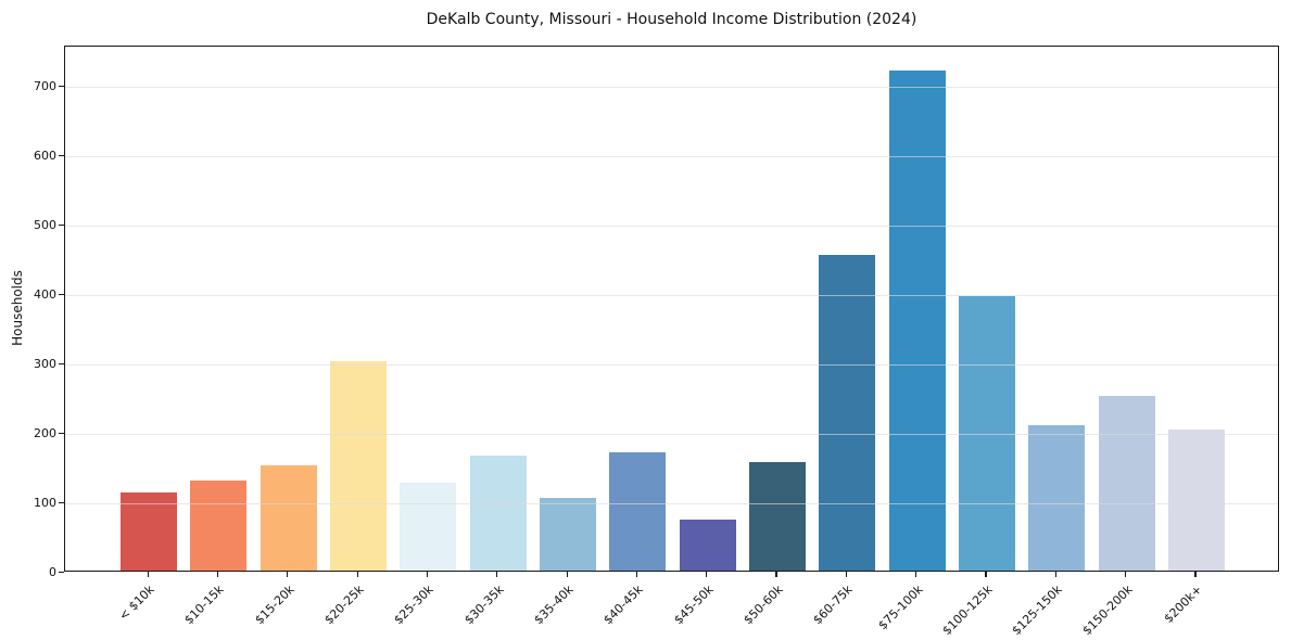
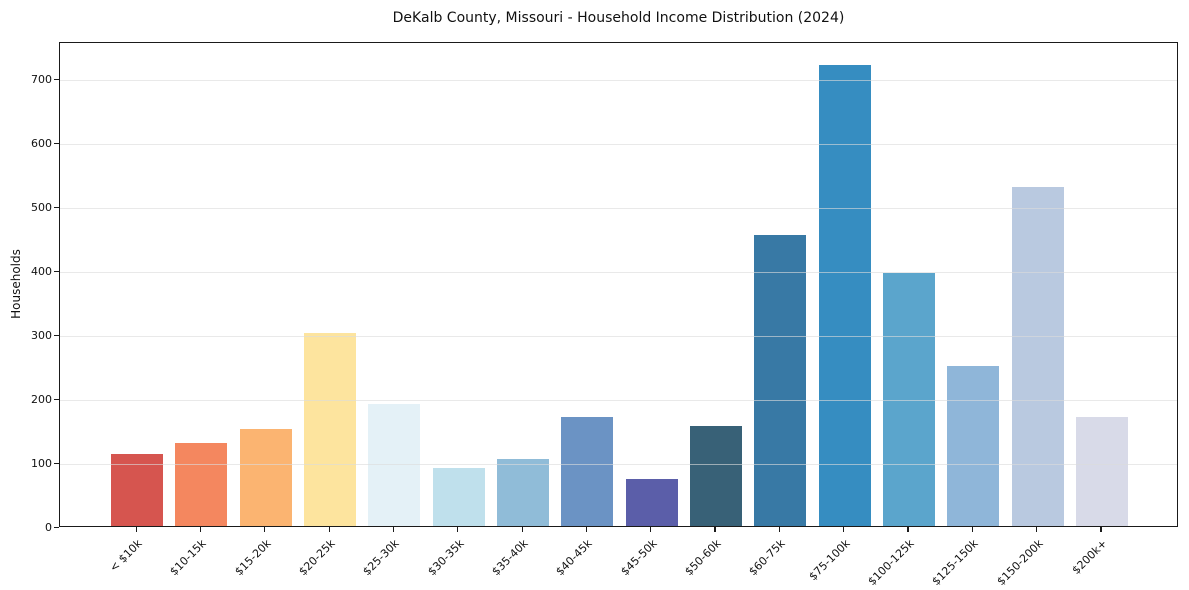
$25-30k: 130 -> 190
$30-35k: 160 -> 90
$125-150k: 210 -> 250
$150-200k: 250 -> 530
$200k+: 200 -> 170
